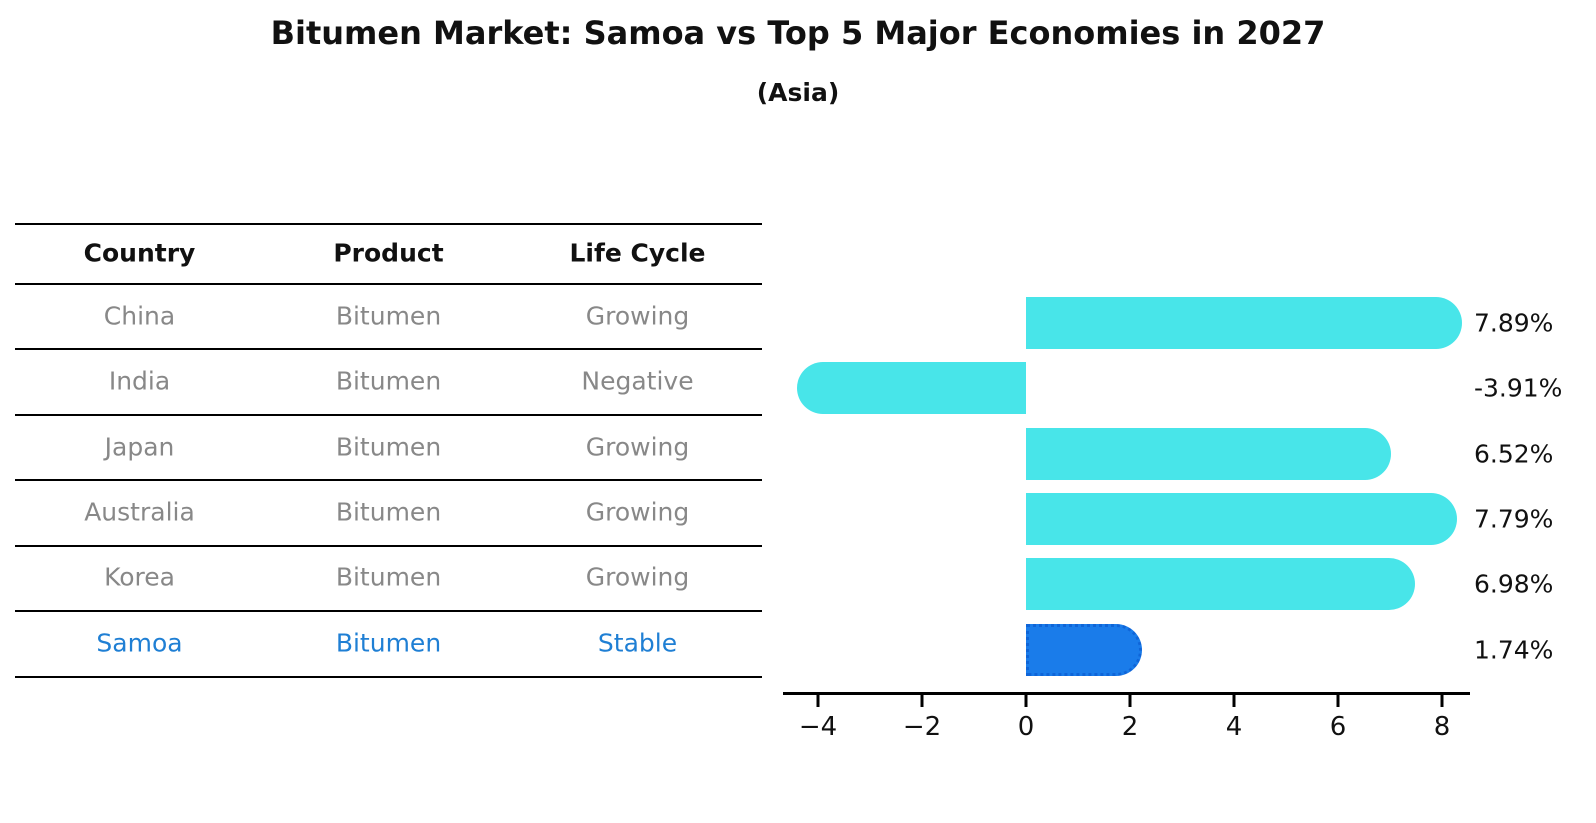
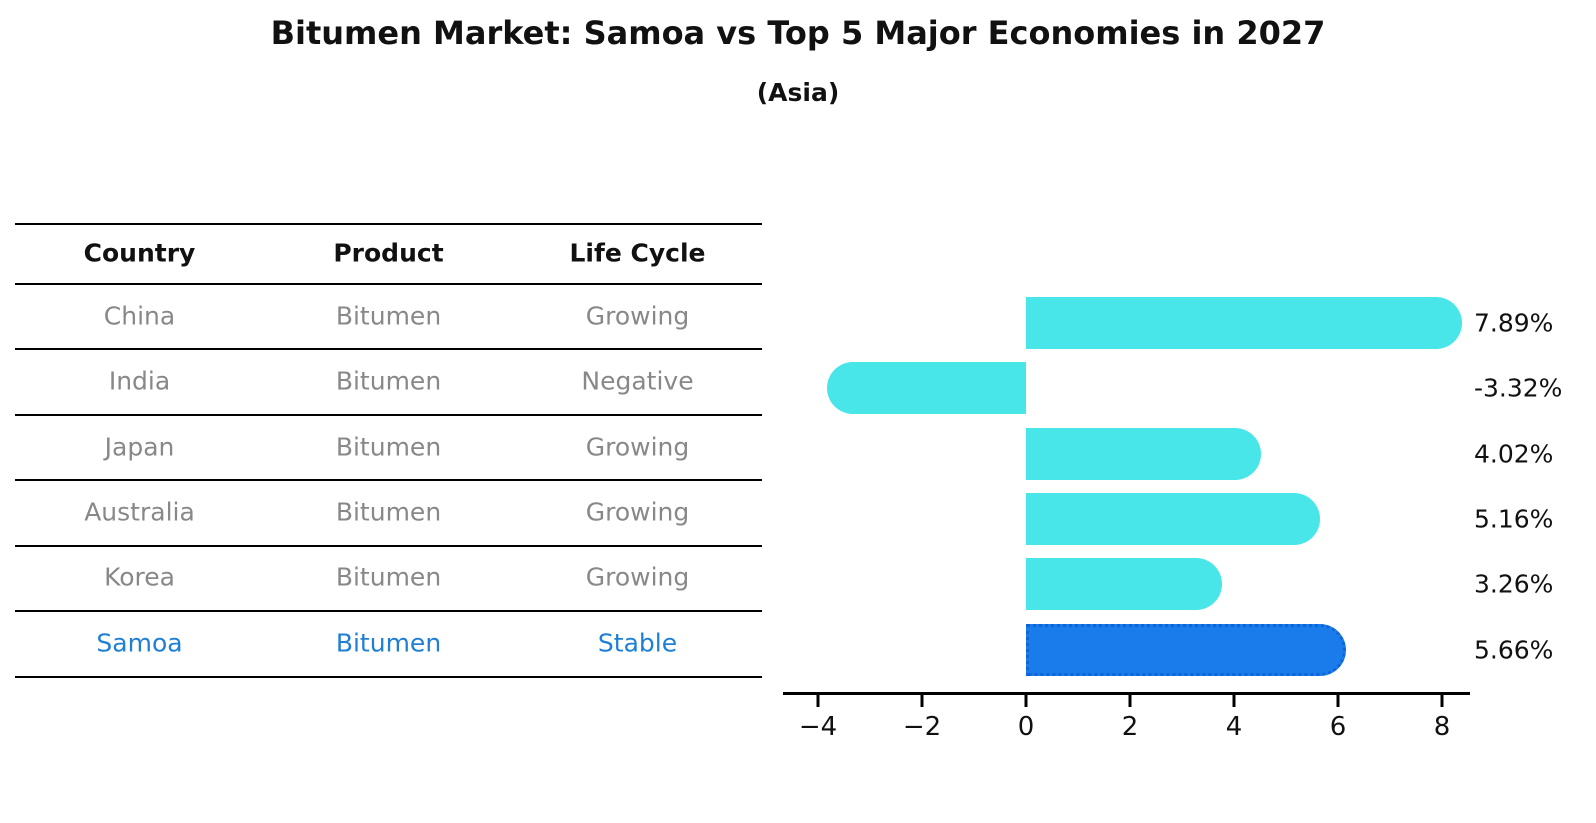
India: -3.91% -> -3.32%
Japan: 6.52% -> 4.02%
Australia: 7.79% -> 5.16%
Korea: 6.98% -> 3.26%
Samoa: 1.74% -> 5.66%
